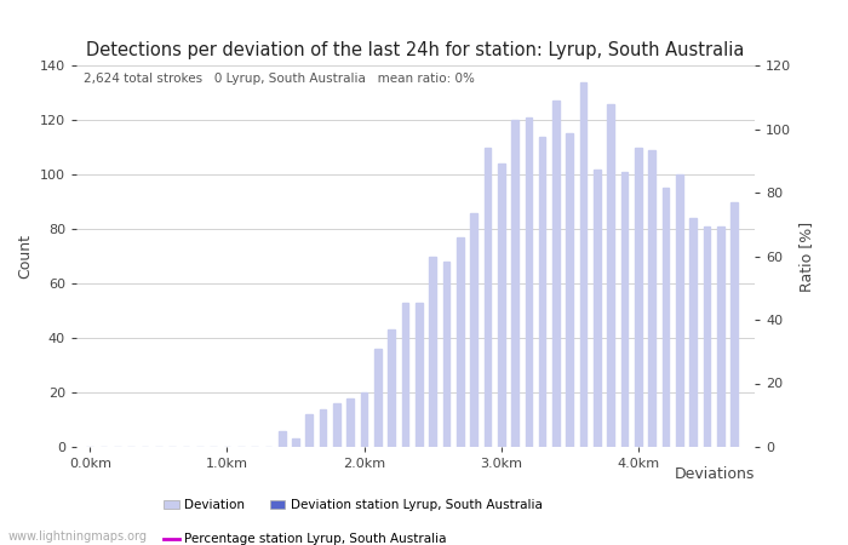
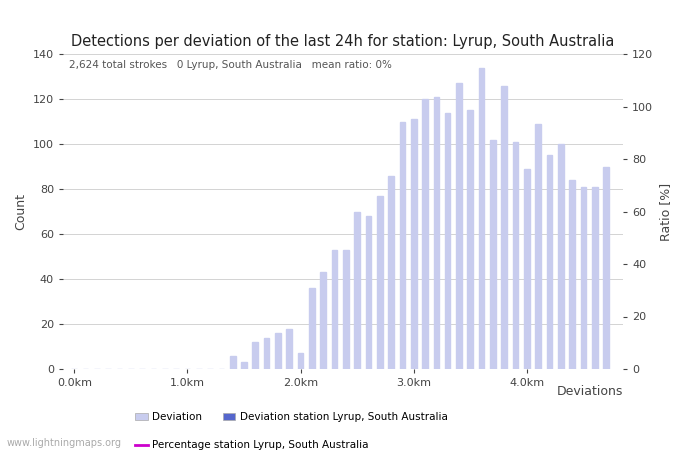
2.0km: 20 -> 7
3.0km: 104 -> 111
4.0km: 110 -> 89
